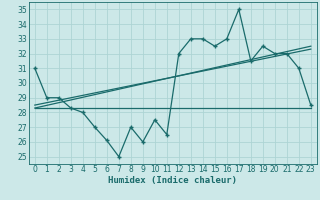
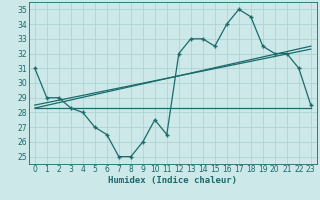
6: 26.1 -> 26.5
8: 27.0 -> 25.0
16: 33.0 -> 34.0
18: 31.5 -> 34.5
